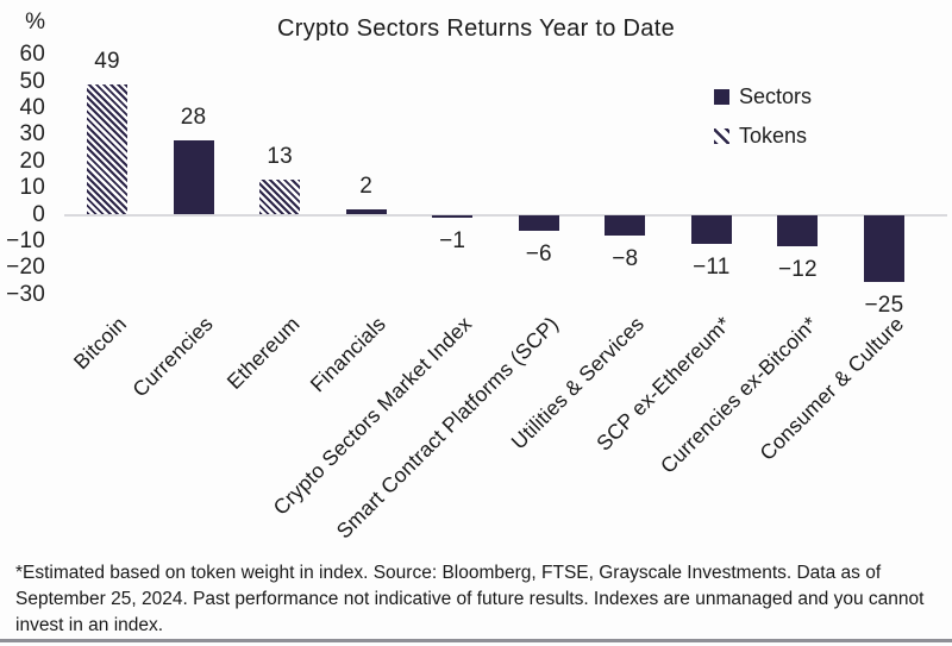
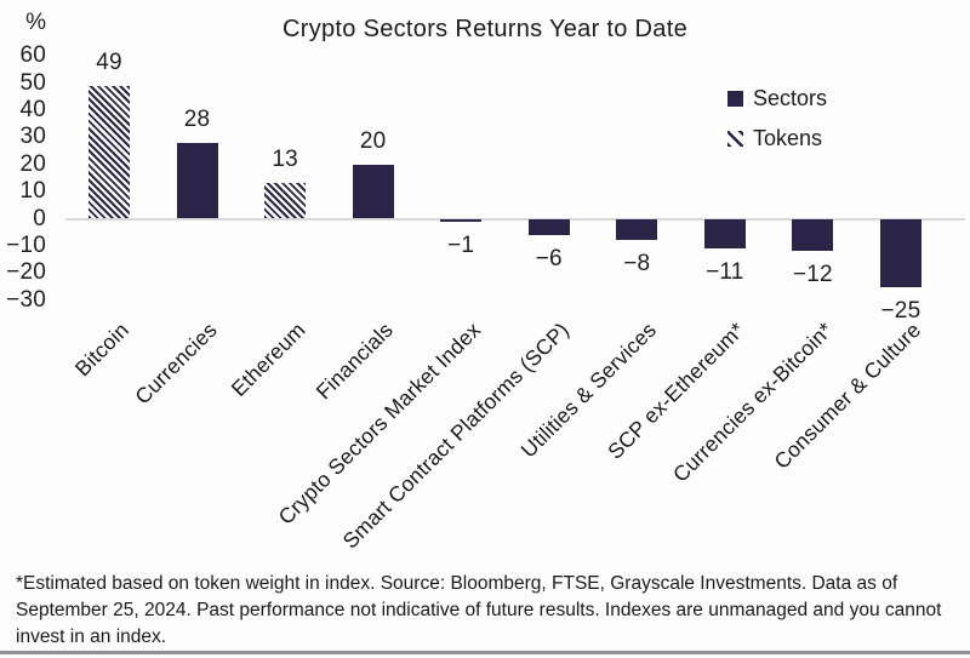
Financials: 2 -> 20
